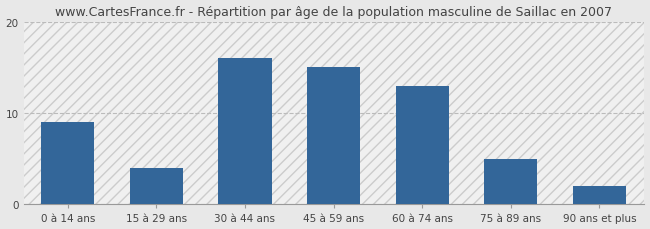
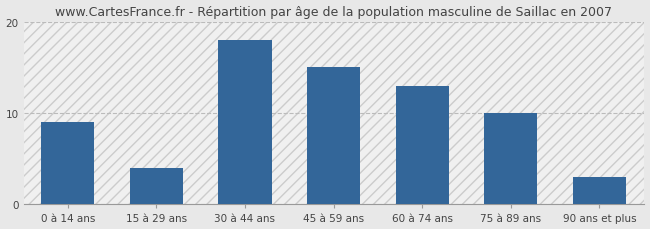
30 à 44 ans: 16 -> 18
75 à 89 ans: 5 -> 10
90 ans et plus: 2 -> 3
